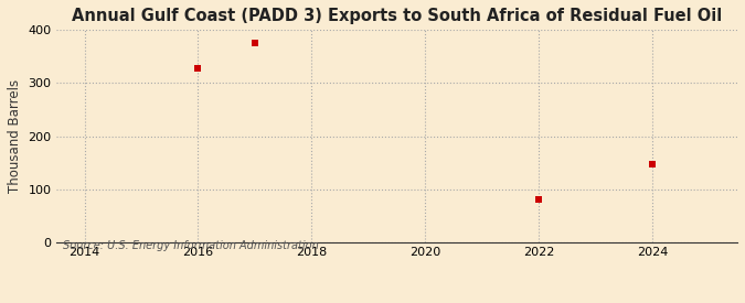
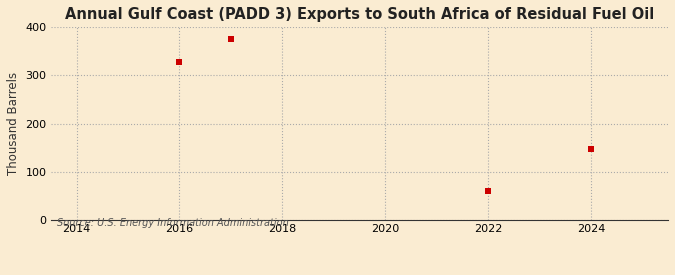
2022: 80 -> 60
